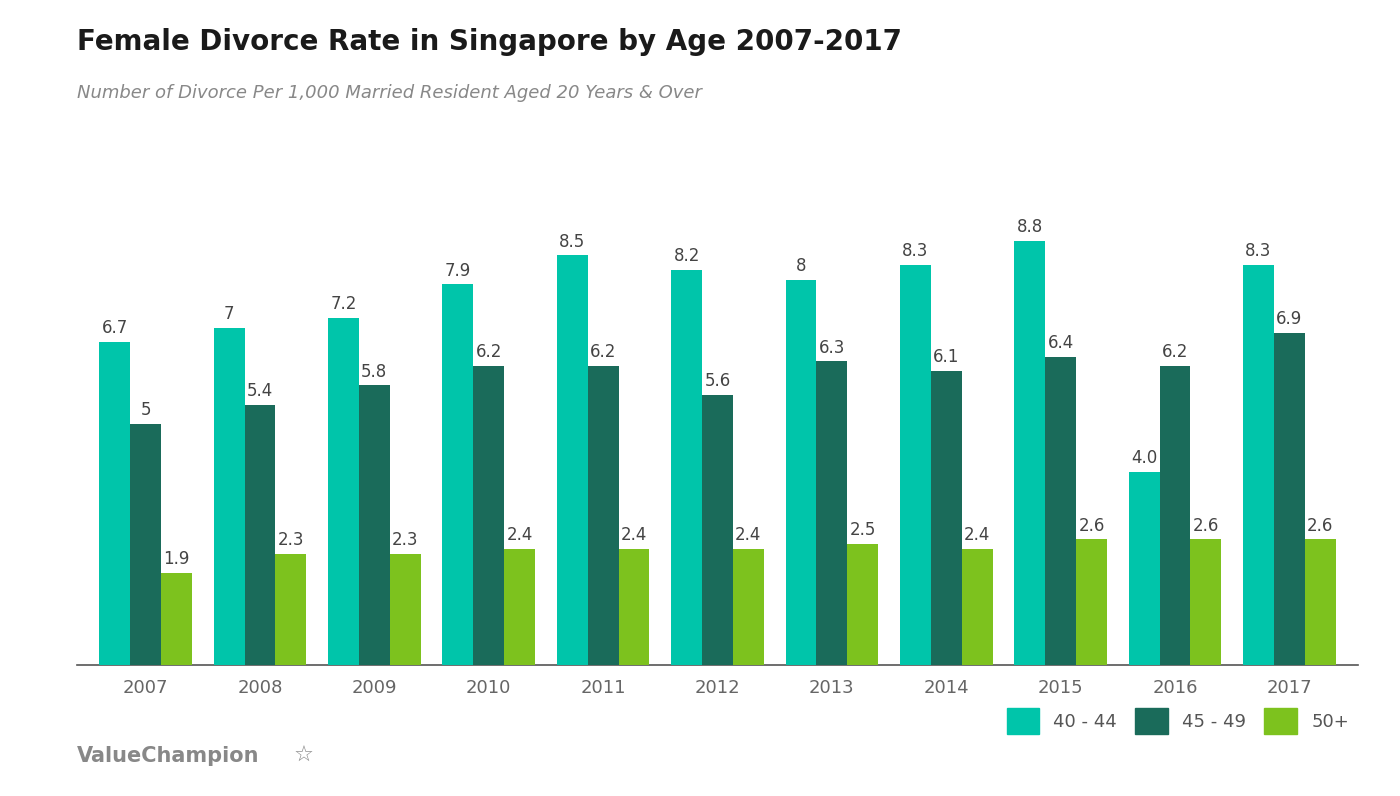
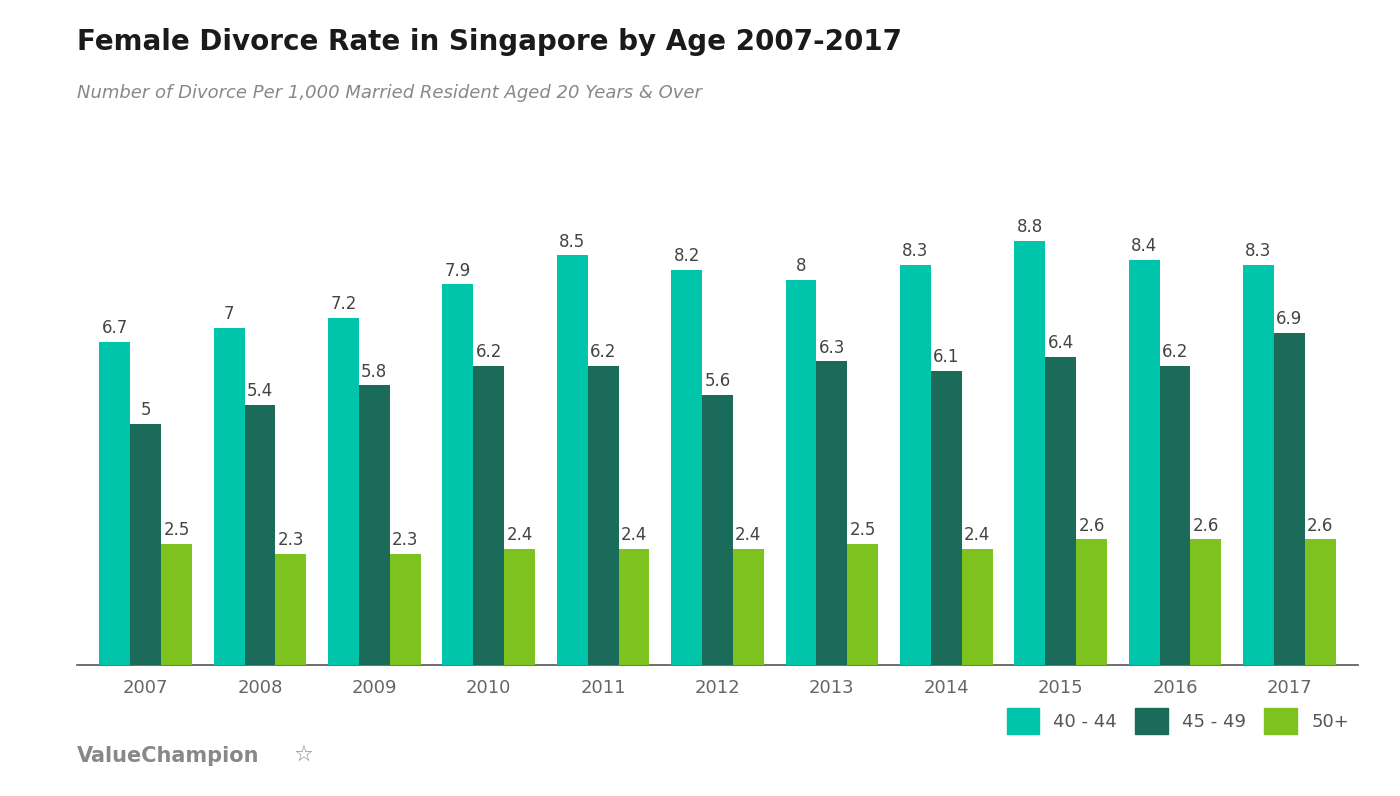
50+/2007: 1.9 -> 2.5
40 - 44/2016: 4.0 -> 8.4
